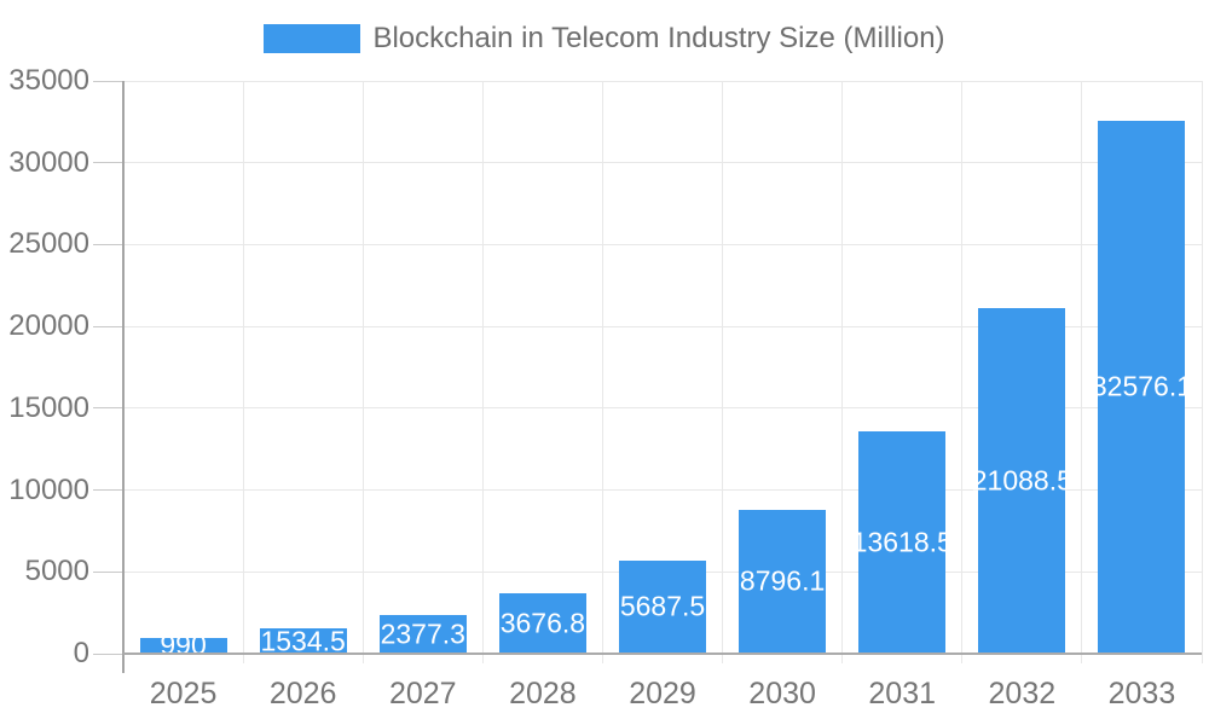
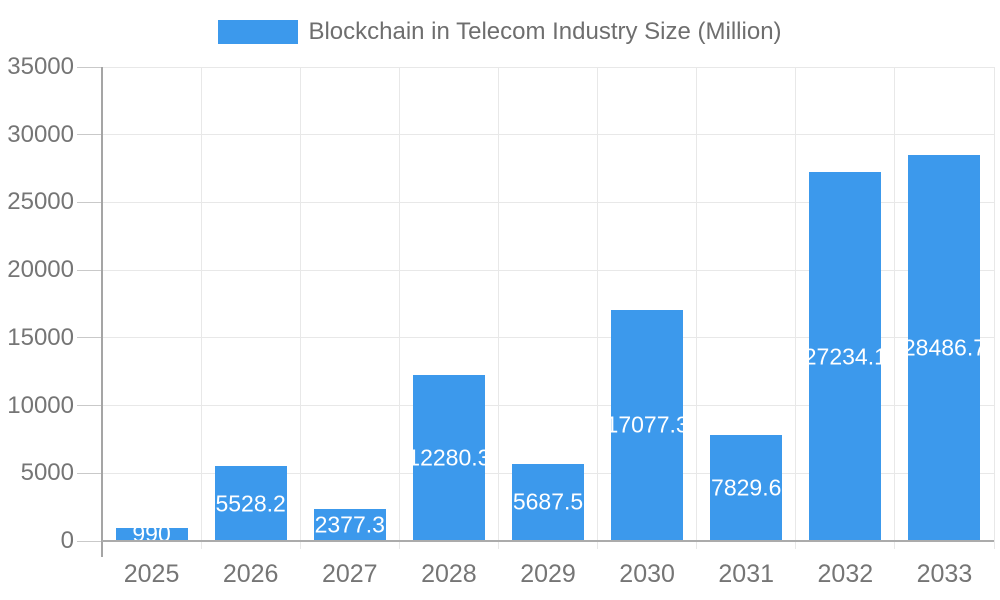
2026: 1534.5 -> 5528.2
2028: 3676.8 -> 12280.3
2030: 8796.1 -> 17077.3
2031: 13618.5 -> 7829.6
2032: 21088.5 -> 27234.1
2033: 32576.1 -> 28486.7
